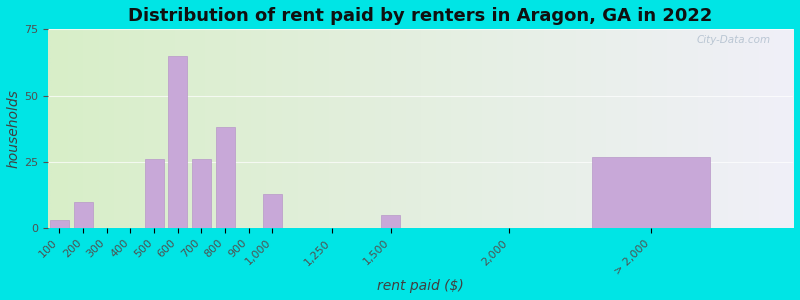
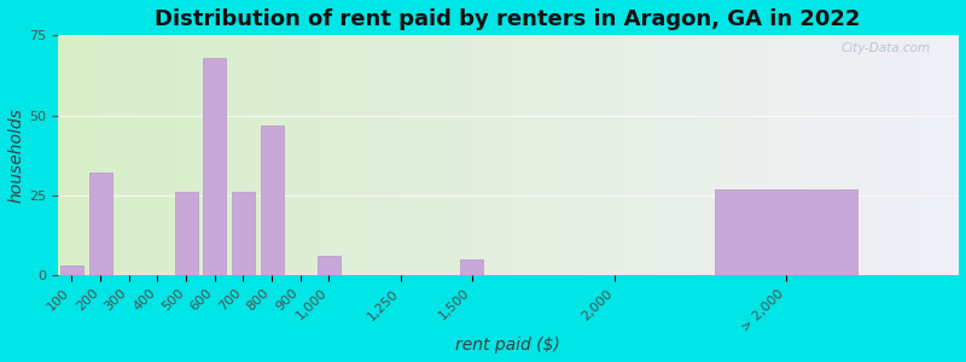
200: 10 -> 32
600: 65 -> 68
800: 38 -> 47
1,000: 13 -> 6
